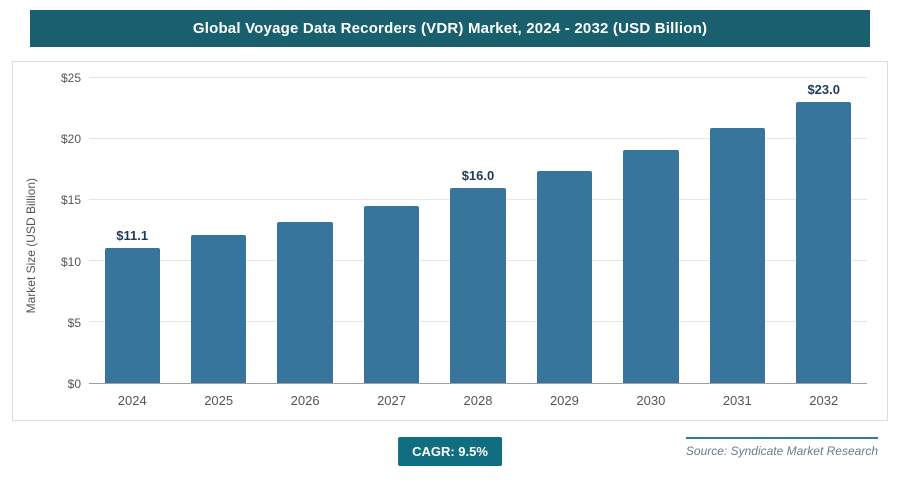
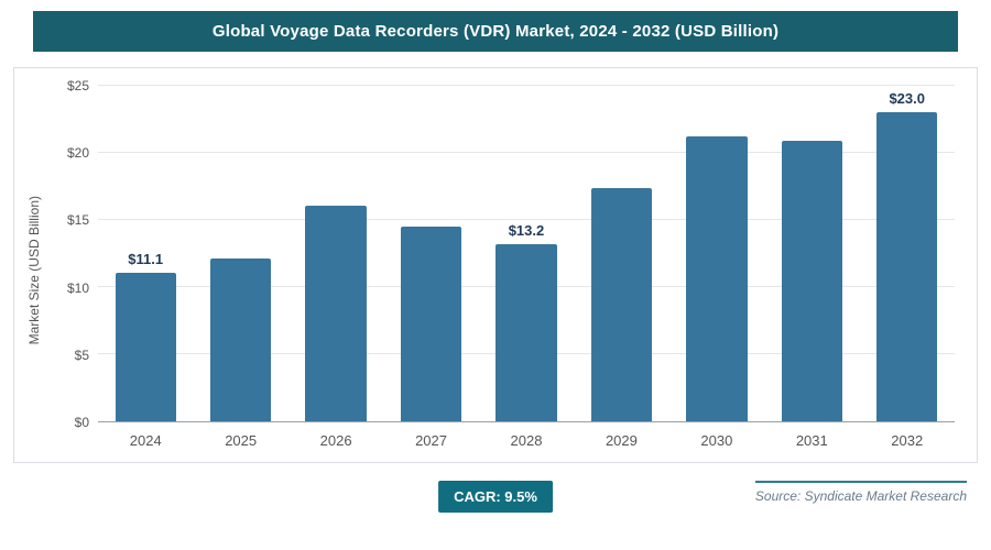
2026: $13.2 -> $16.1
2028: $16.0 -> $13.2
2030: $19.1 -> $21.2
